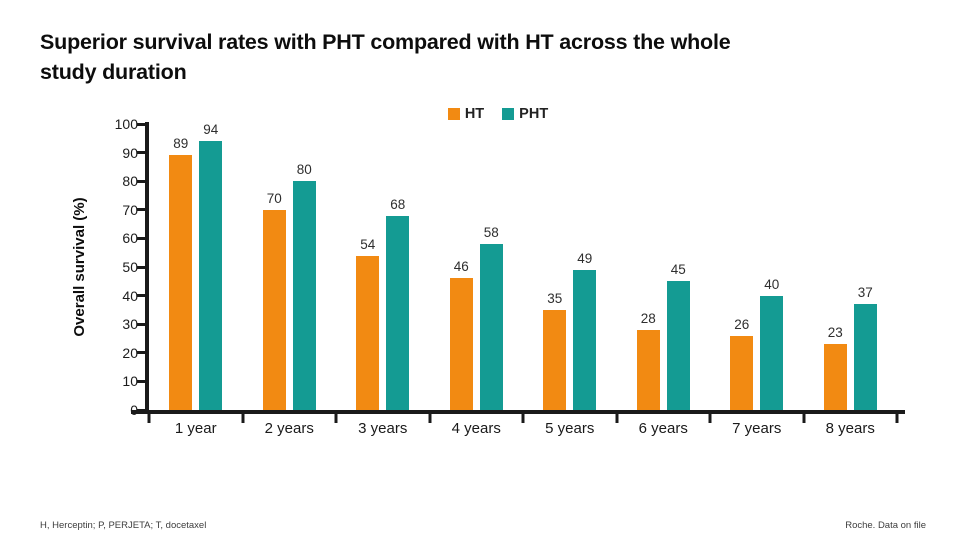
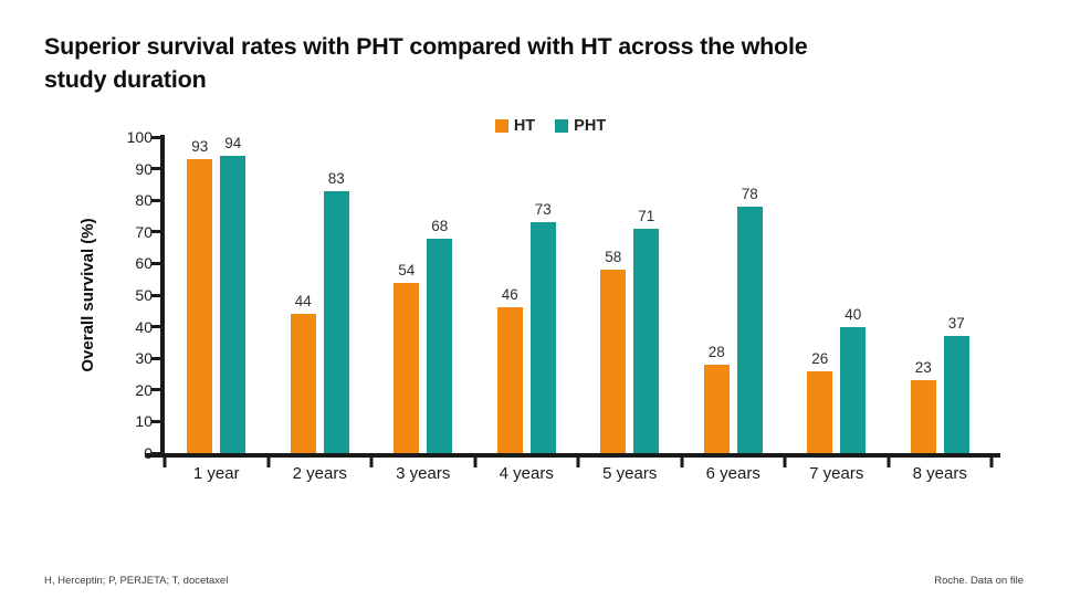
HT/1 year: 89 -> 93
HT/2 years: 70 -> 44
PHT/2 years: 80 -> 83
PHT/4 years: 58 -> 73
HT/5 years: 35 -> 58
PHT/5 years: 49 -> 71
PHT/6 years: 45 -> 78
